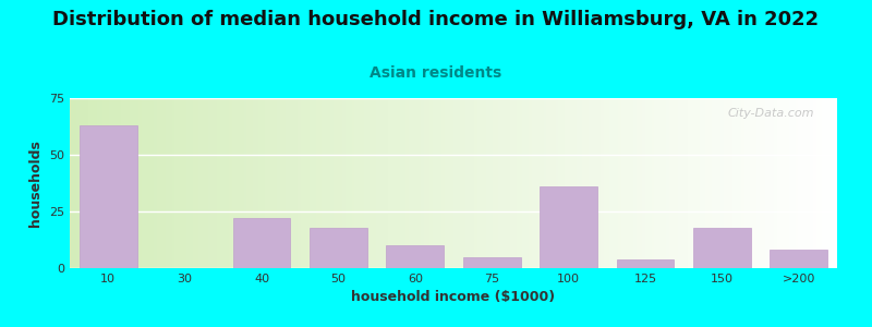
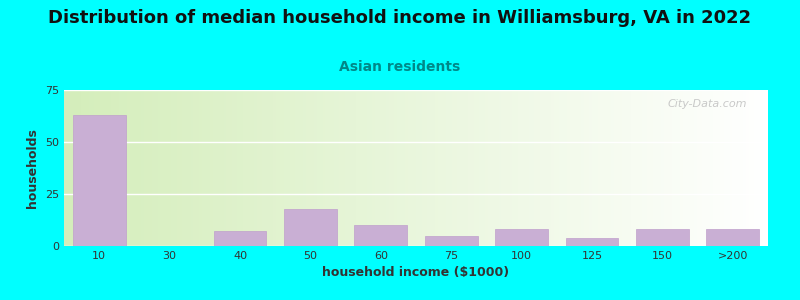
40: 22 -> 7
100: 36 -> 8
150: 18 -> 8
